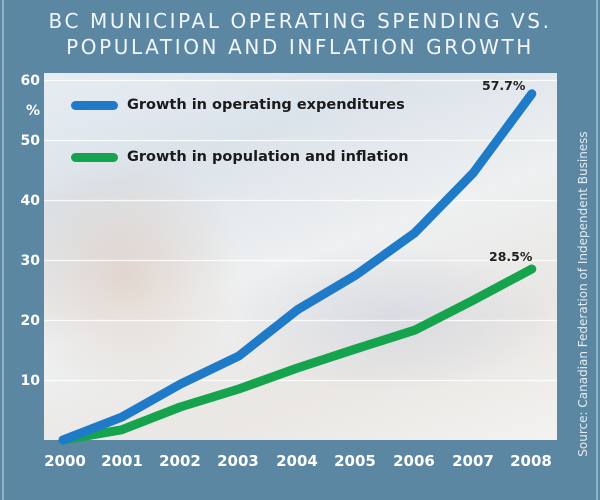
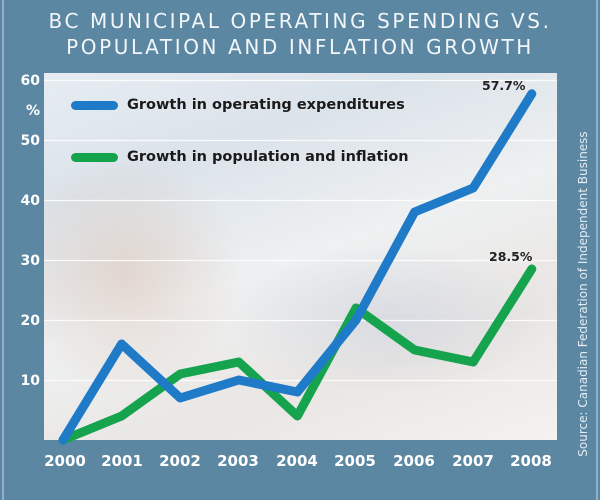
Growth in operating expenditures/2001: 4 -> 16
Growth in population and inflation/2001: 2 -> 4
Growth in operating expenditures/2002: 9 -> 7
Growth in population and inflation/2002: 6 -> 11
Growth in operating expenditures/2003: 14 -> 10
Growth in population and inflation/2003: 8 -> 13
Growth in operating expenditures/2004: 22 -> 8
Growth in population and inflation/2004: 12 -> 4
Growth in operating expenditures/2005: 28 -> 20
Growth in population and inflation/2005: 15 -> 22
Growth in operating expenditures/2006: 34 -> 38
Growth in population and inflation/2006: 18 -> 15
Growth in operating expenditures/2007: 44 -> 42
Growth in population and inflation/2007: 23 -> 13
